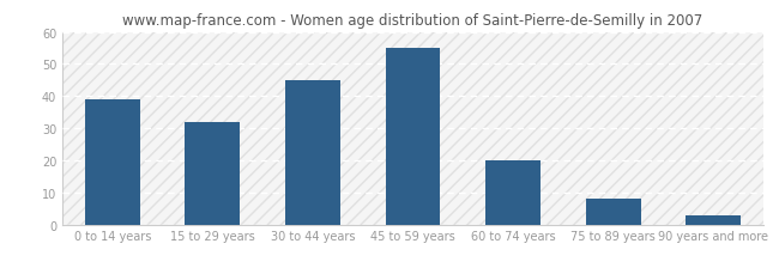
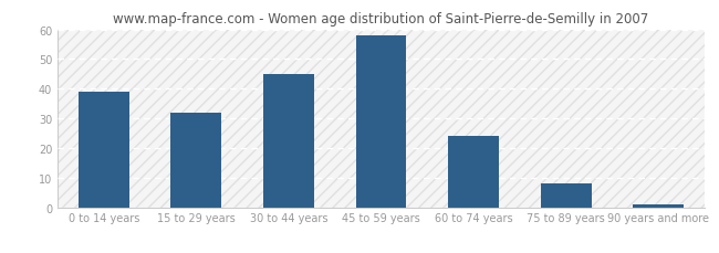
45 to 59 years: 55 -> 58
60 to 74 years: 20 -> 24
90 years and more: 3 -> 1
